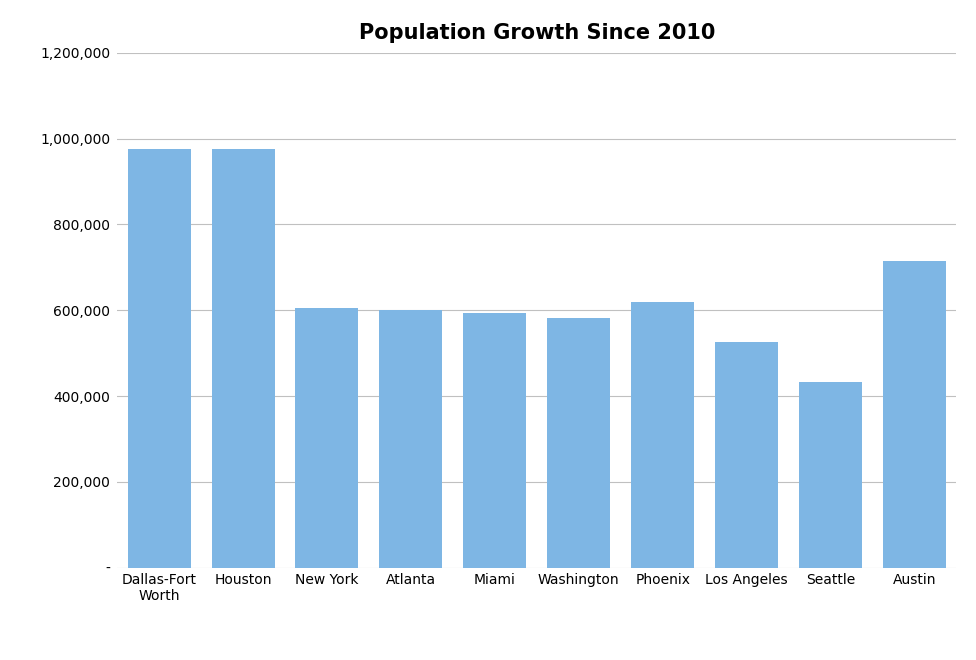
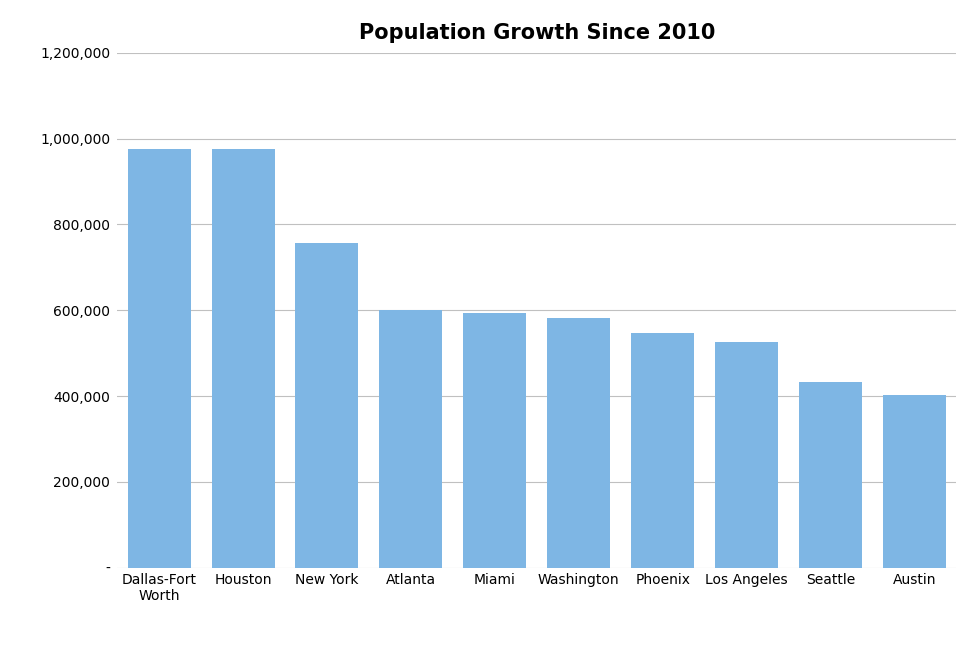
New York: 605,000 -> 757,000
Phoenix: 620,000 -> 548,000
Austin: 715,000 -> 402,000
